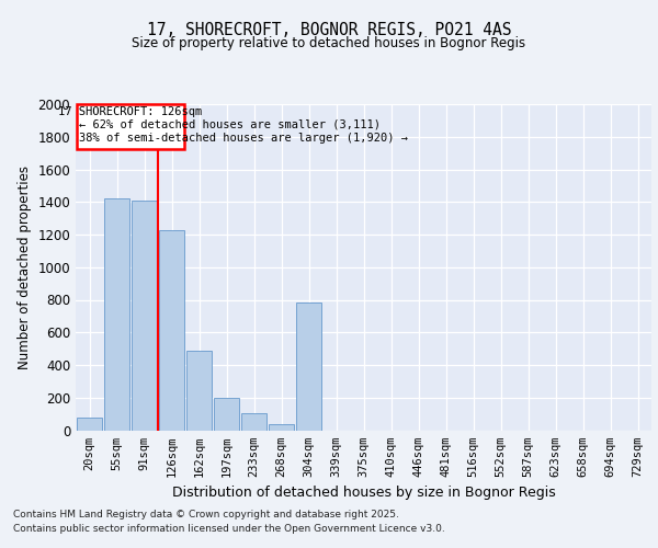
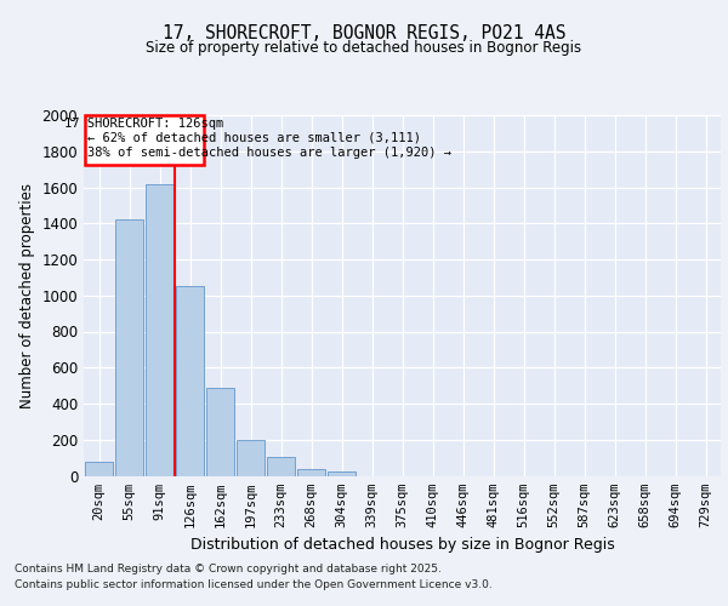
91sqm: 1410 -> 1620
126sqm: 1230 -> 1050
304sqm: 780 -> 20
